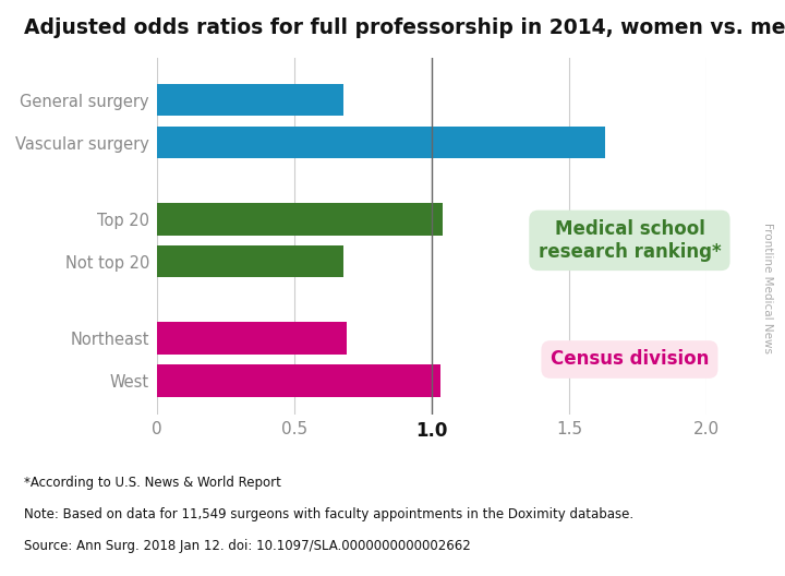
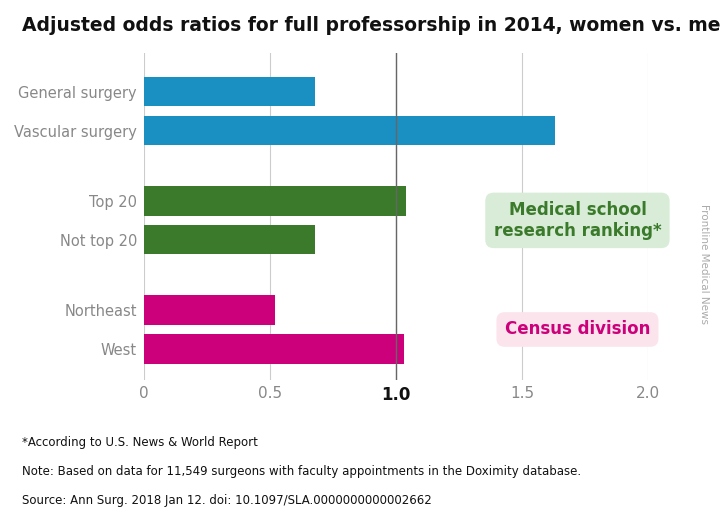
Northeast: 0.69 -> 0.52
